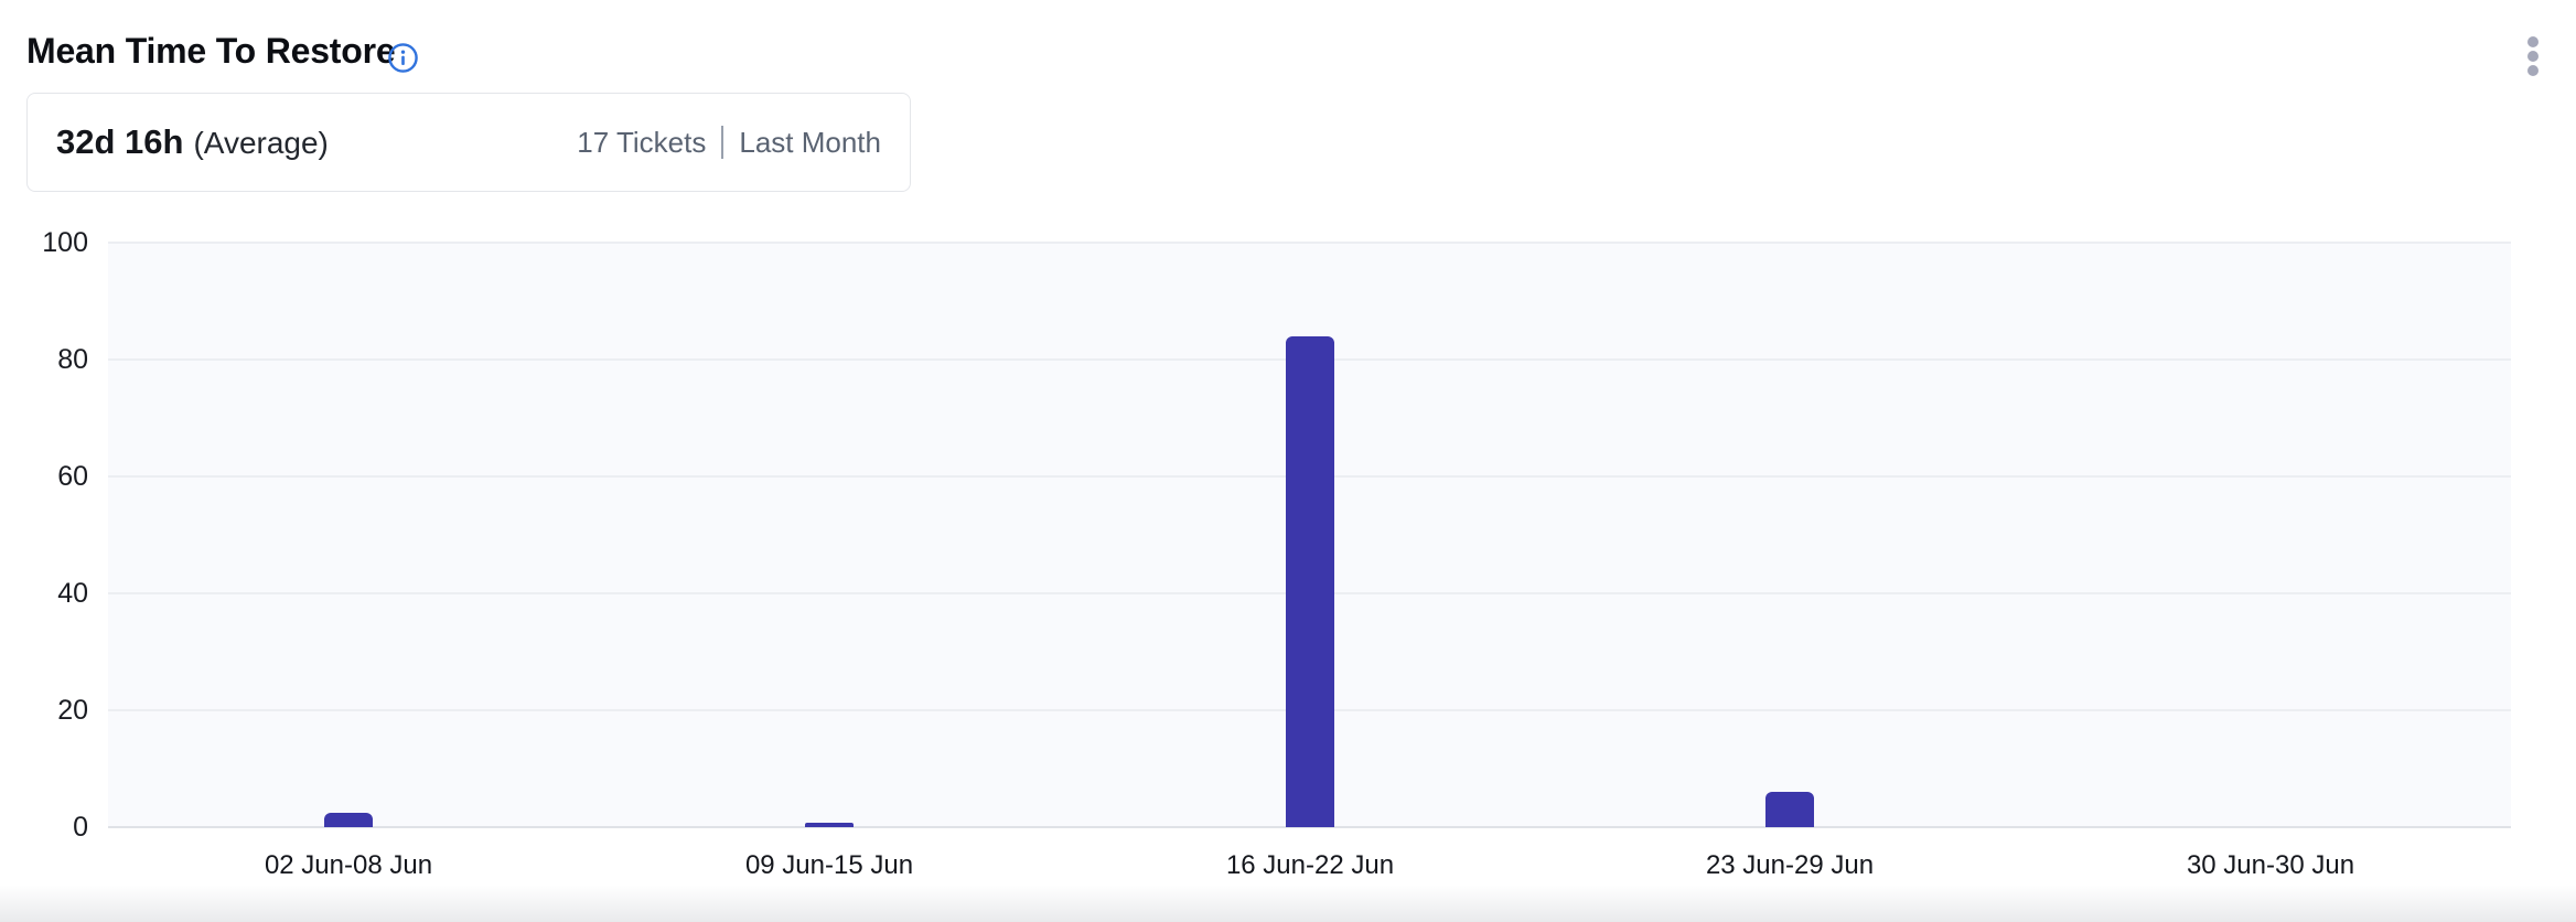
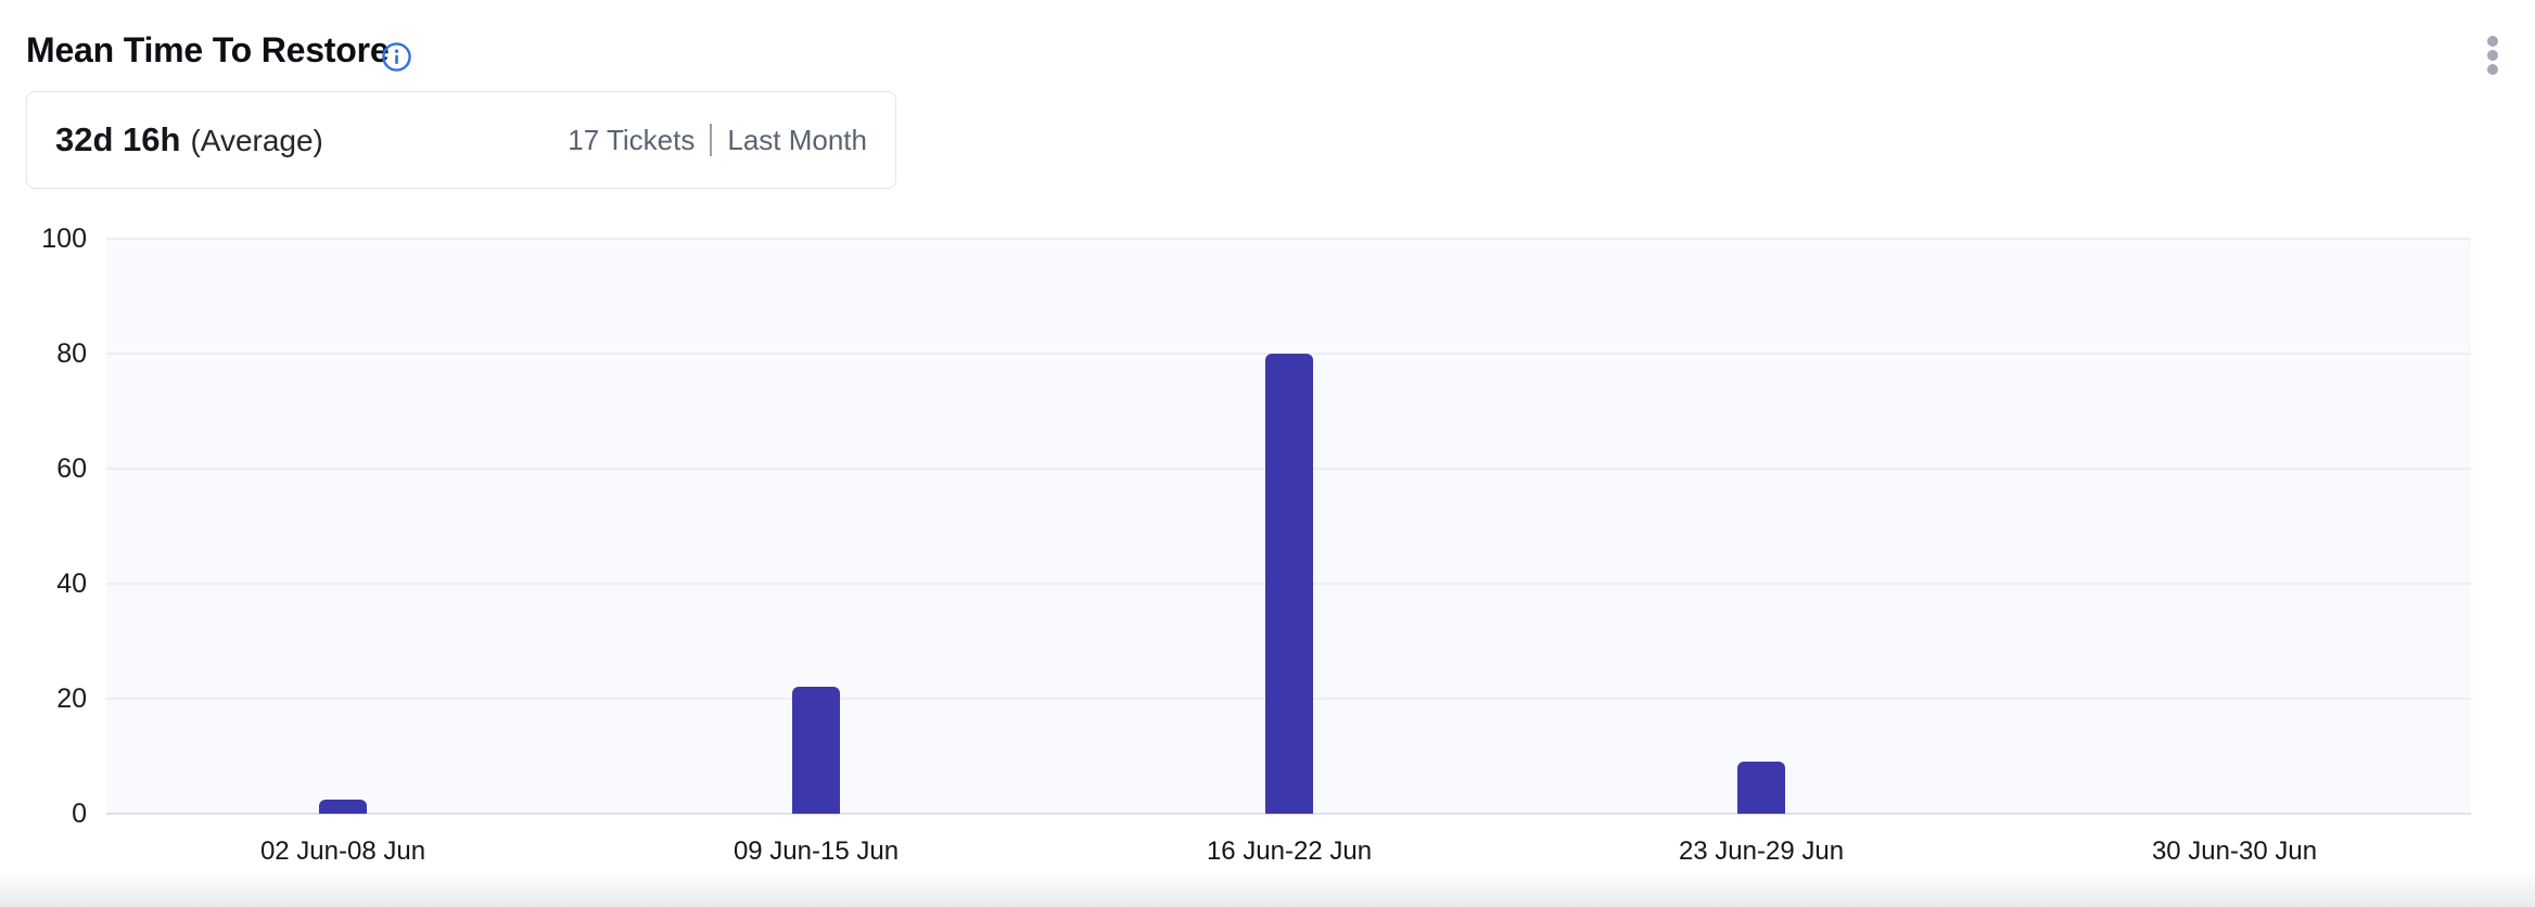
09 Jun-15 Jun: 1 -> 22
16 Jun-22 Jun: 84 -> 80
23 Jun-29 Jun: 6 -> 9
